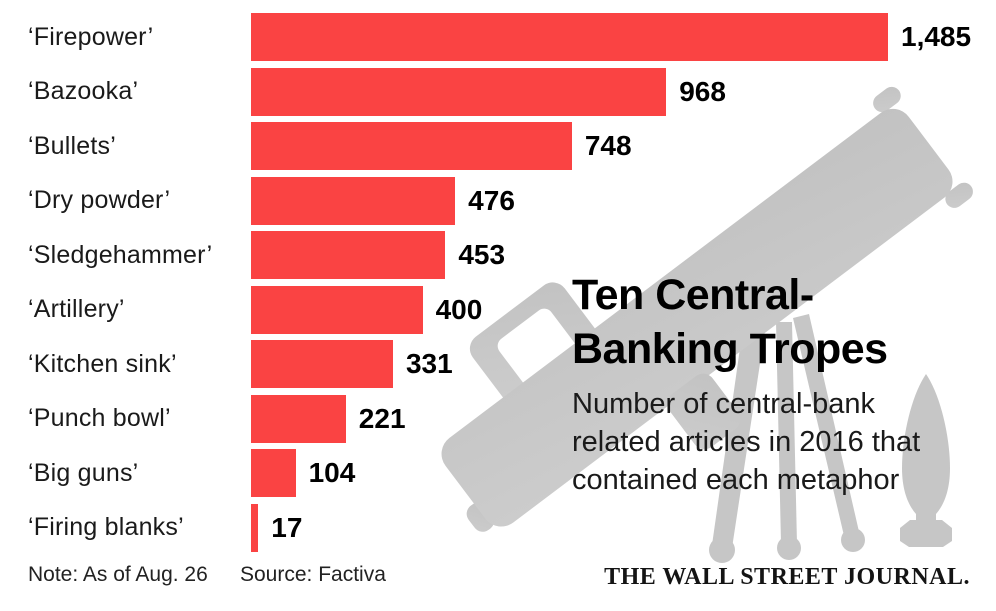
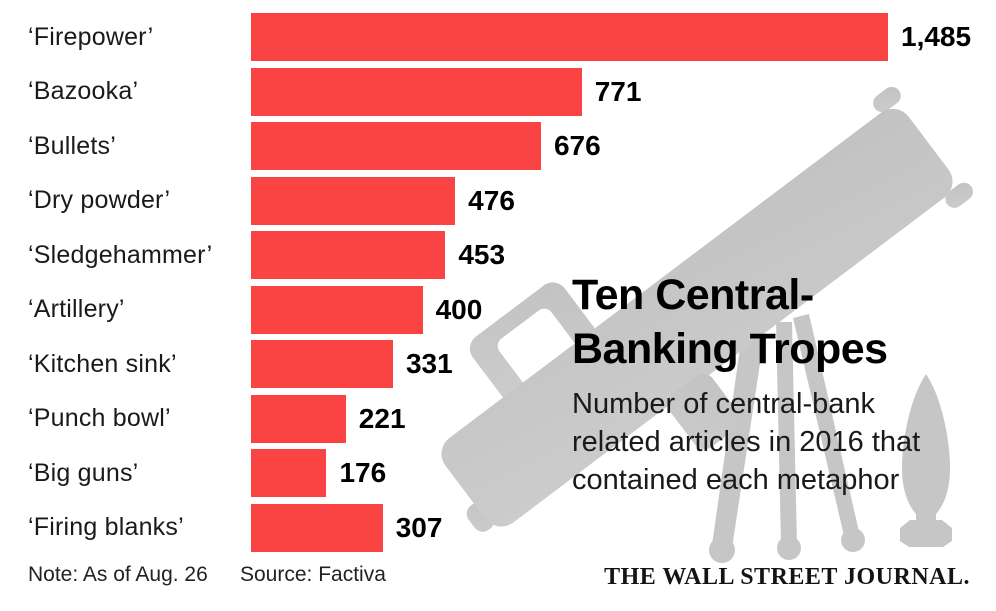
‘Bazooka’: 968 -> 771
‘Bullets’: 748 -> 676
‘Big guns’: 104 -> 176
‘Firing blanks’: 17 -> 307
